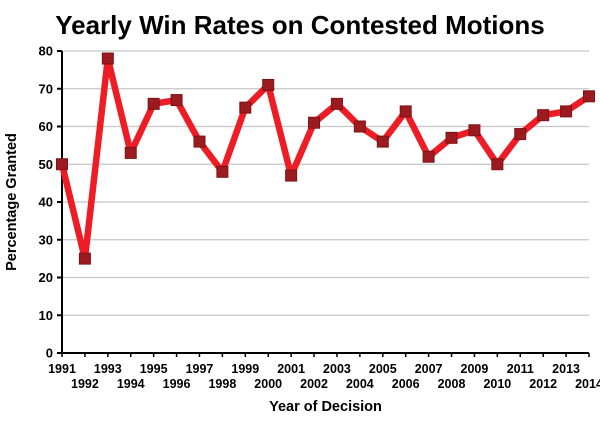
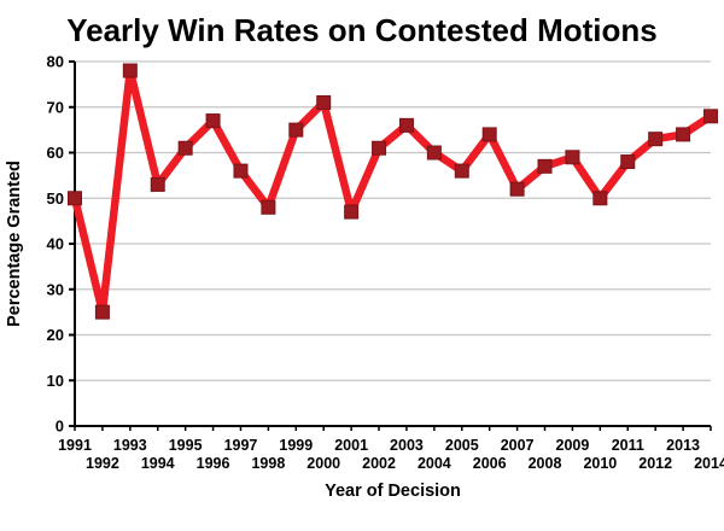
1995: 66 -> 61
